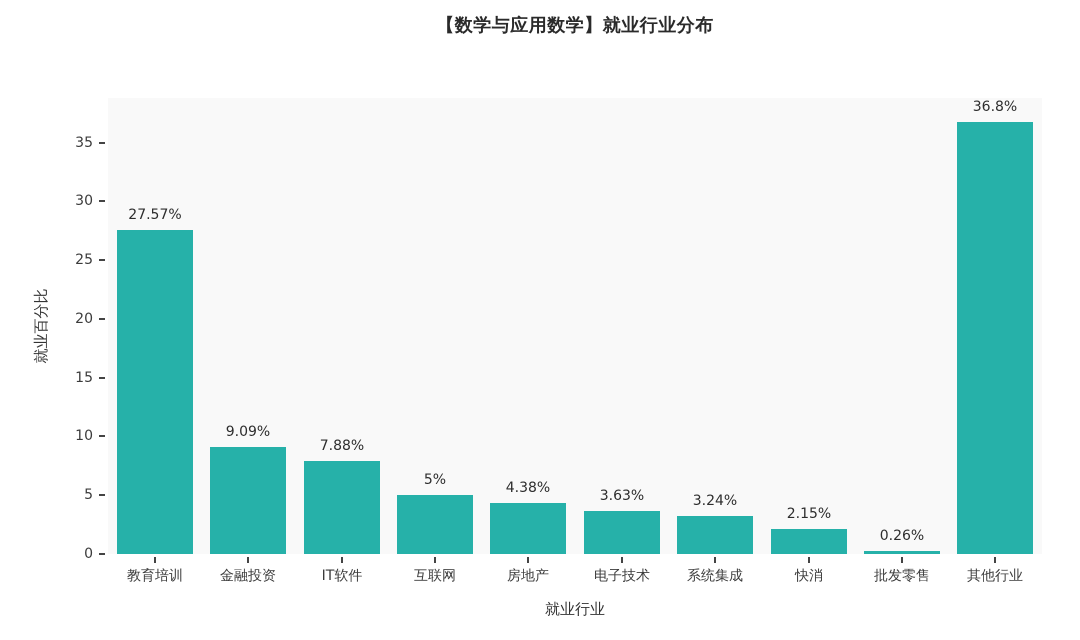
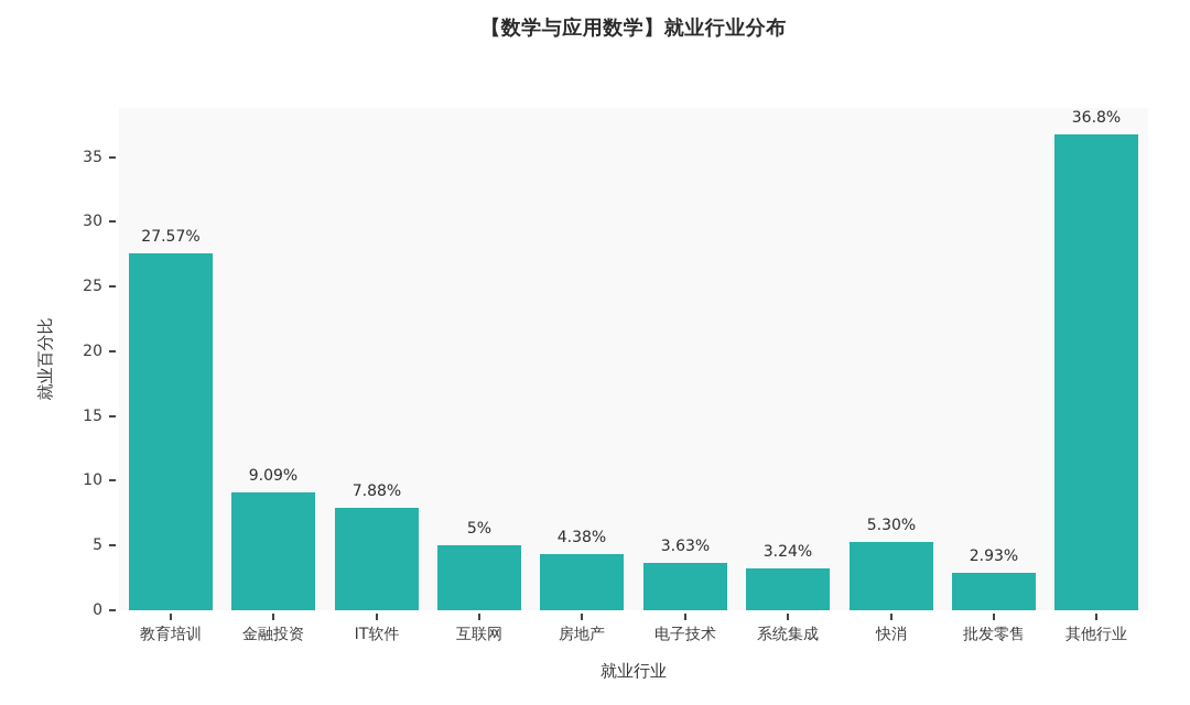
快消: 2.15% -> 5.30%
批发零售: 0.26% -> 2.93%
